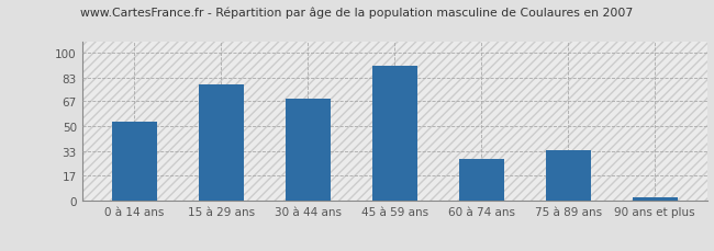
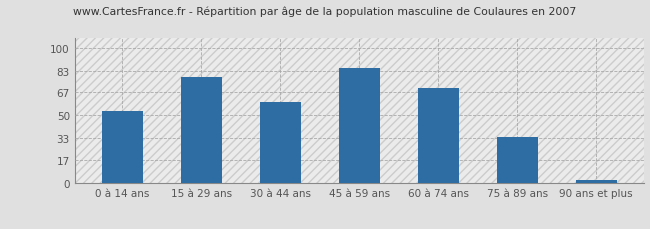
30 à 44 ans: 69 -> 60
45 à 59 ans: 91 -> 85
60 à 74 ans: 28 -> 70
